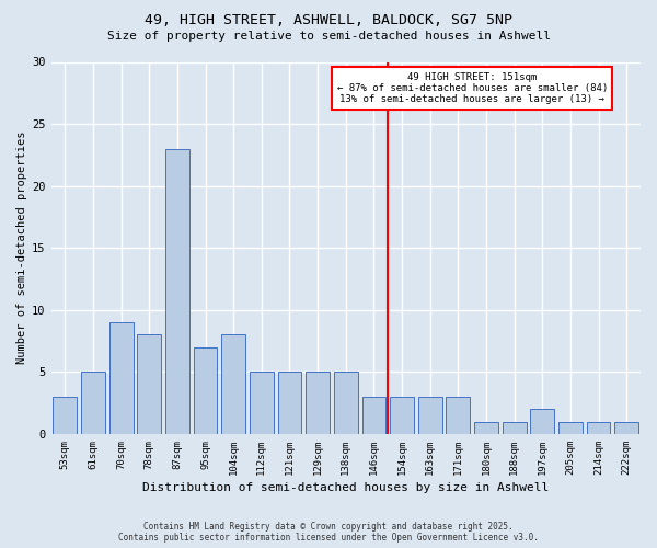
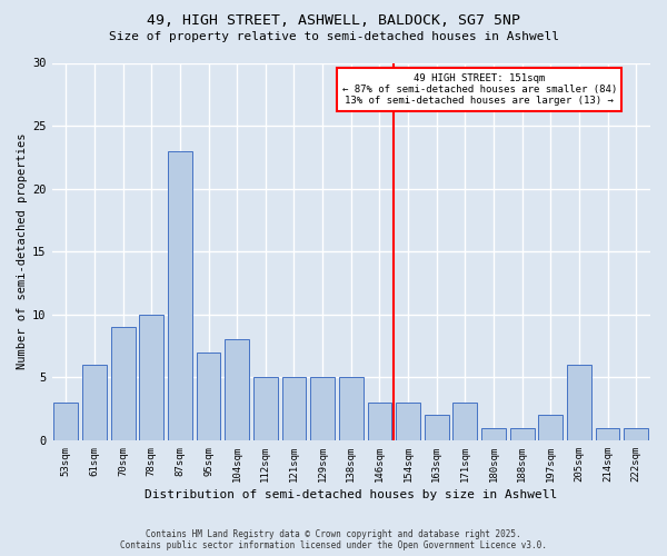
61sqm: 5 -> 6
78sqm: 8 -> 10
163sqm: 3 -> 2
205sqm: 1 -> 6
